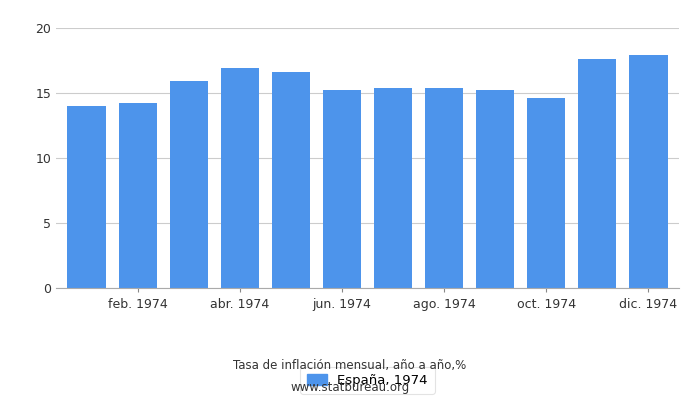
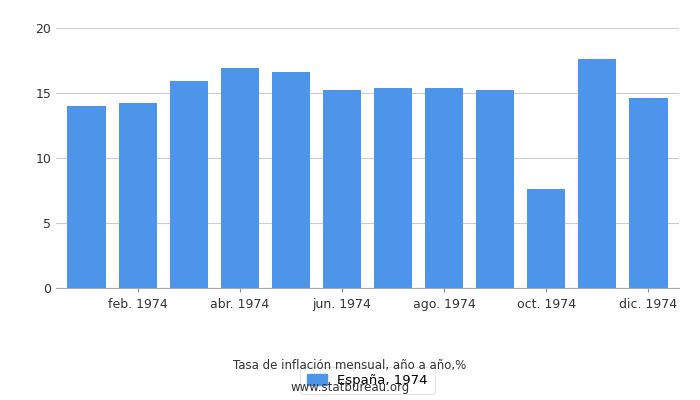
oct. 1974: 14.6 -> 7.6
dic. 1974: 17.9 -> 14.6
